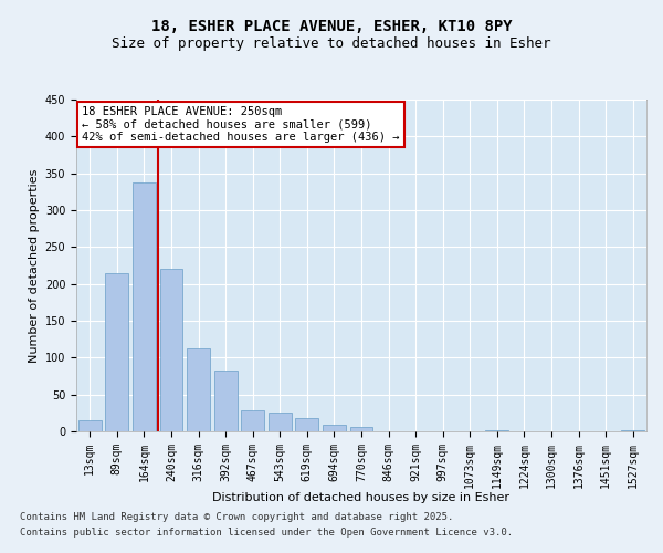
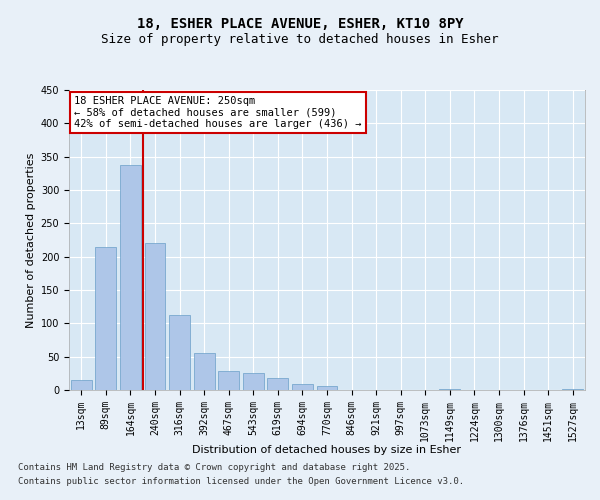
392sqm: 82 -> 55
